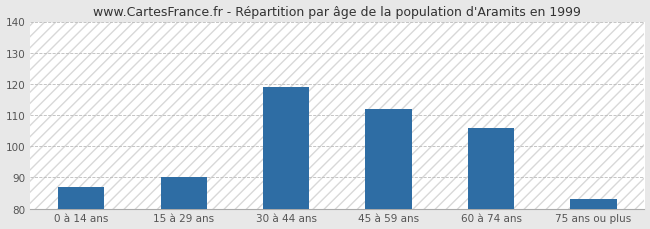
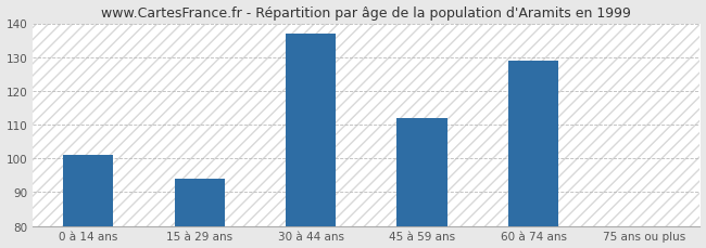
0 à 14 ans: 87 -> 101
15 à 29 ans: 90 -> 94
30 à 44 ans: 119 -> 137
60 à 74 ans: 106 -> 129
75 ans ou plus: 83 -> 80
